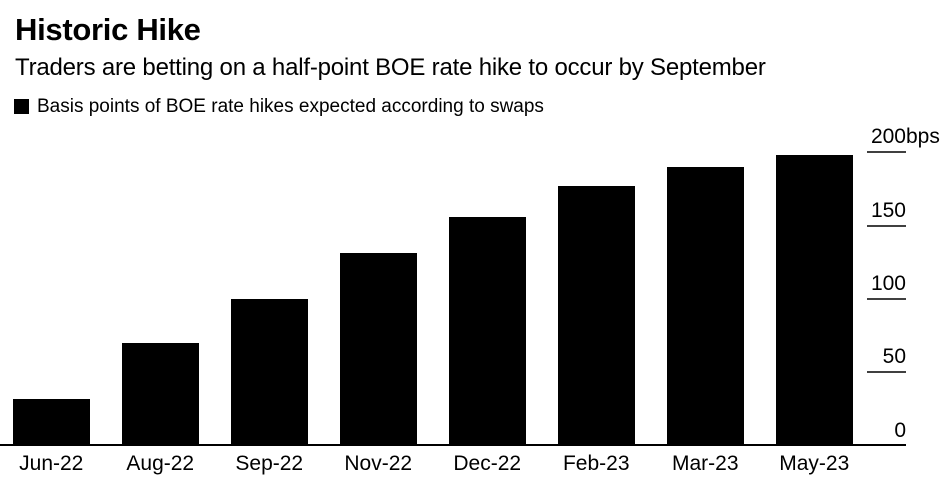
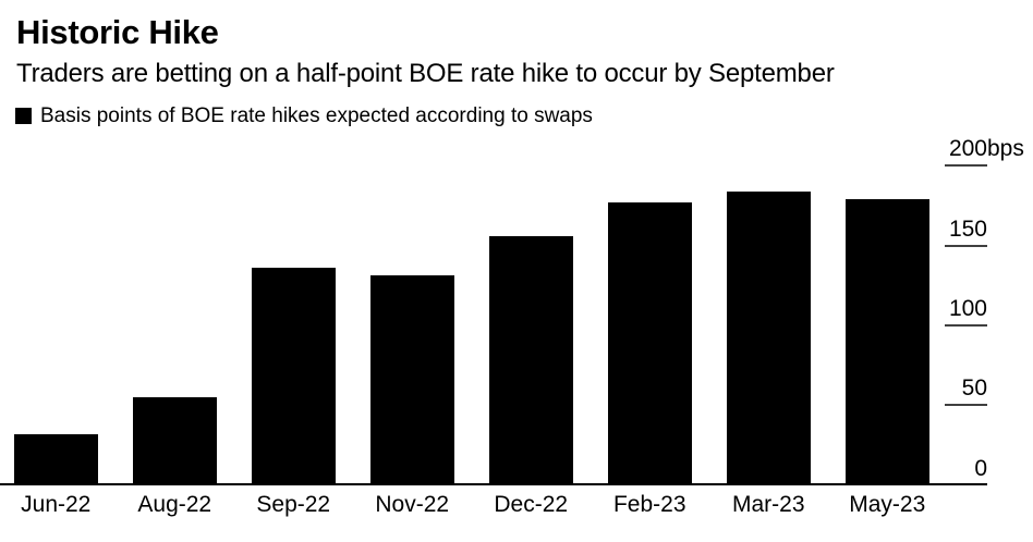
Aug-22: 70 -> 55
Sep-22: 100 -> 136
Mar-23: 190 -> 184
May-23: 198 -> 179
